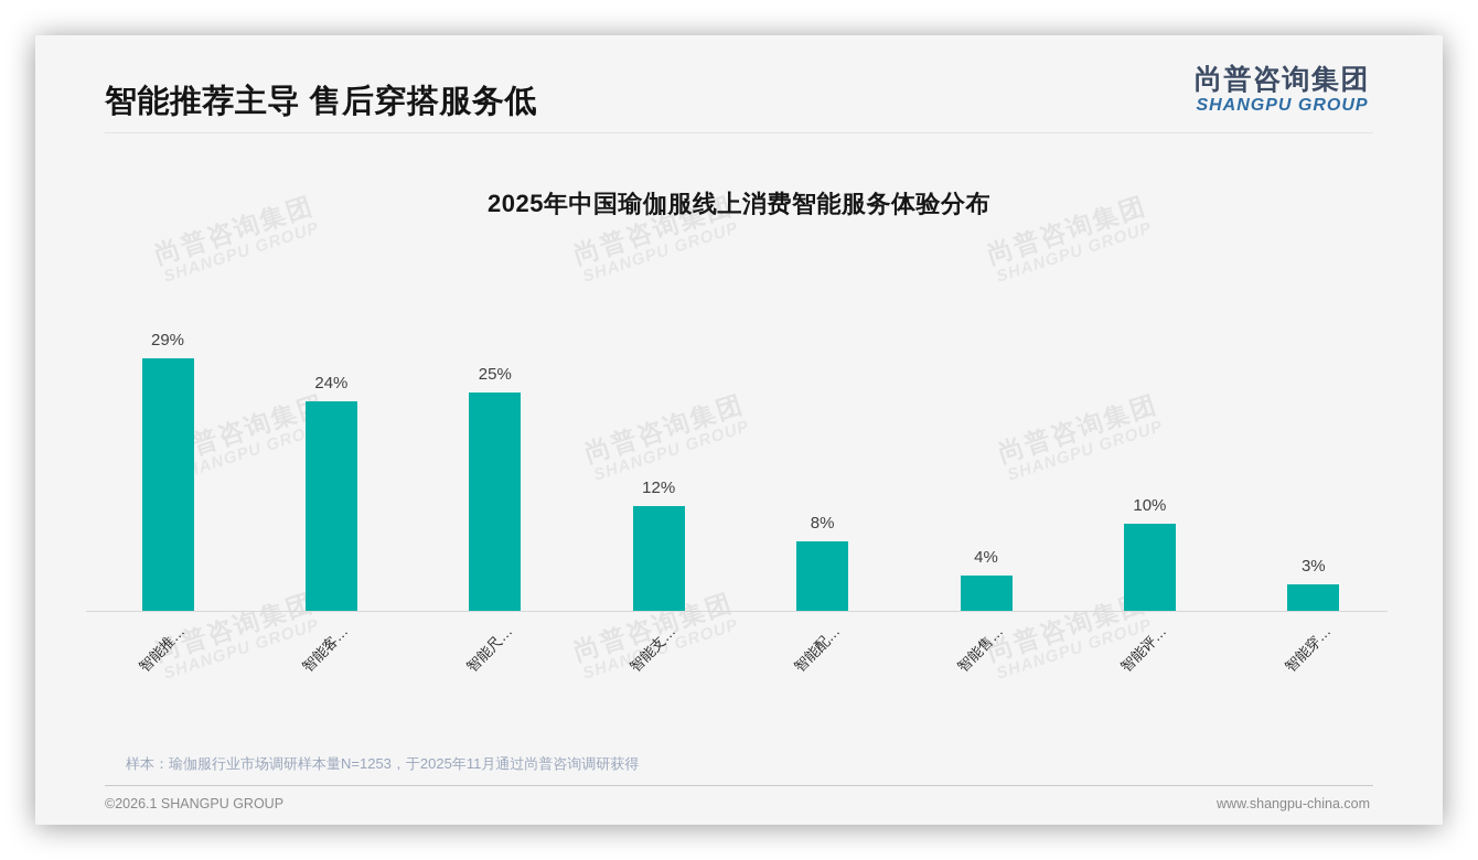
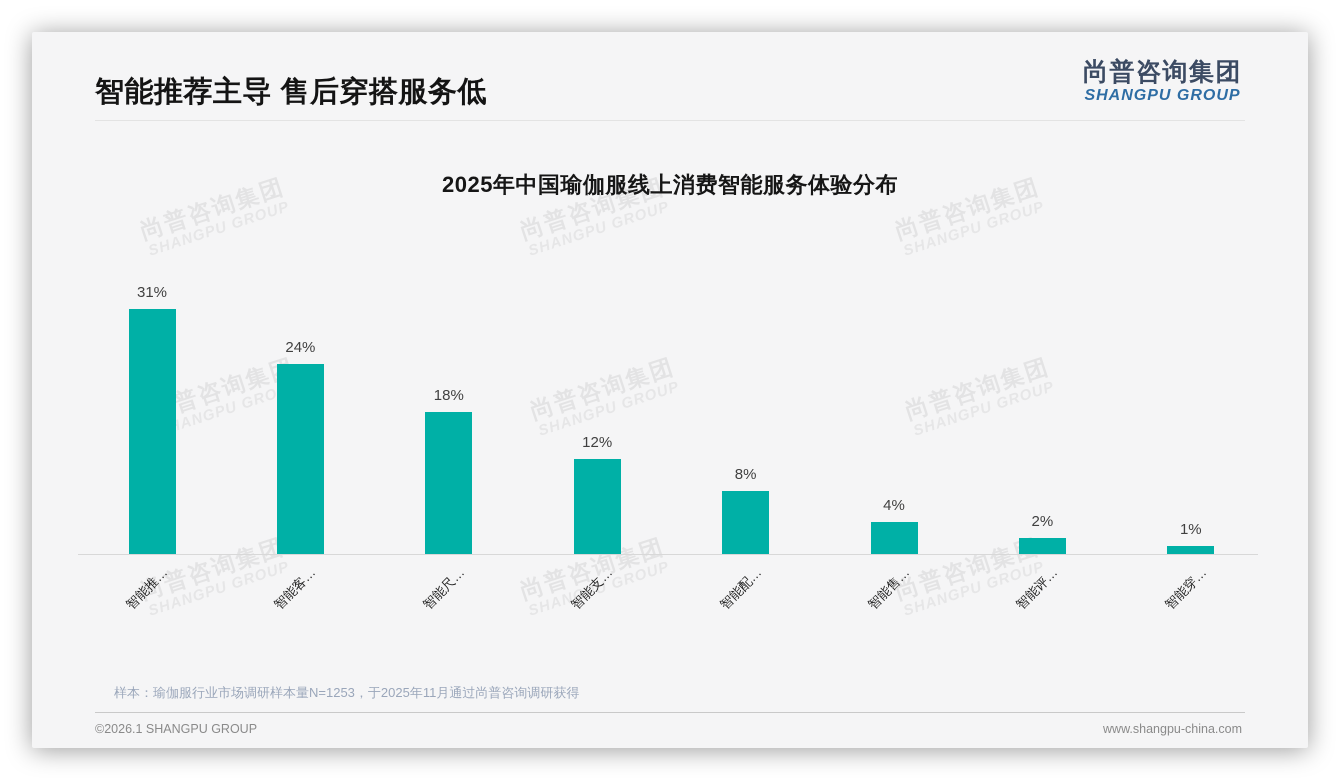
智能推…: 29% -> 31%
智能尺…: 25% -> 18%
智能评…: 10% -> 2%
智能穿…: 3% -> 1%
